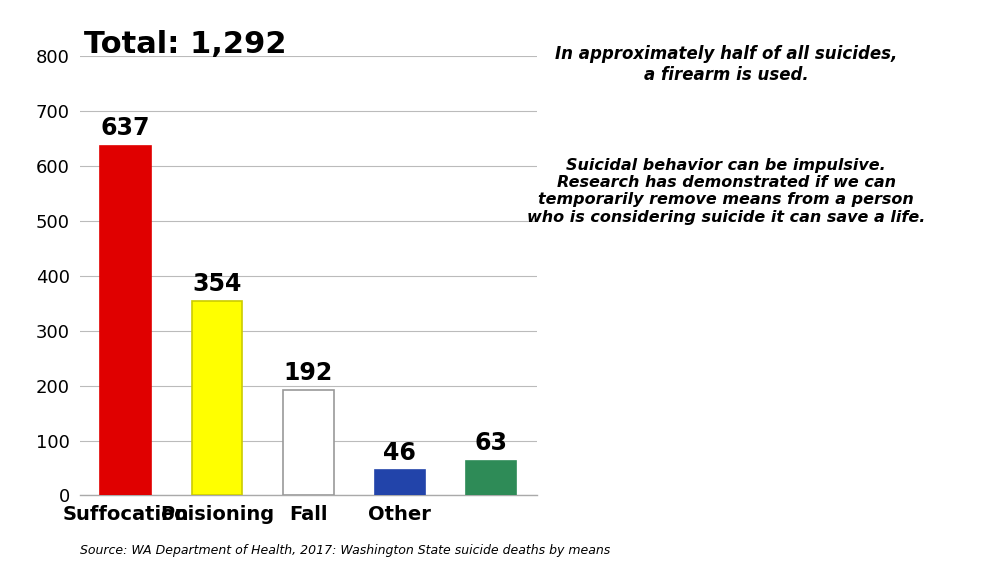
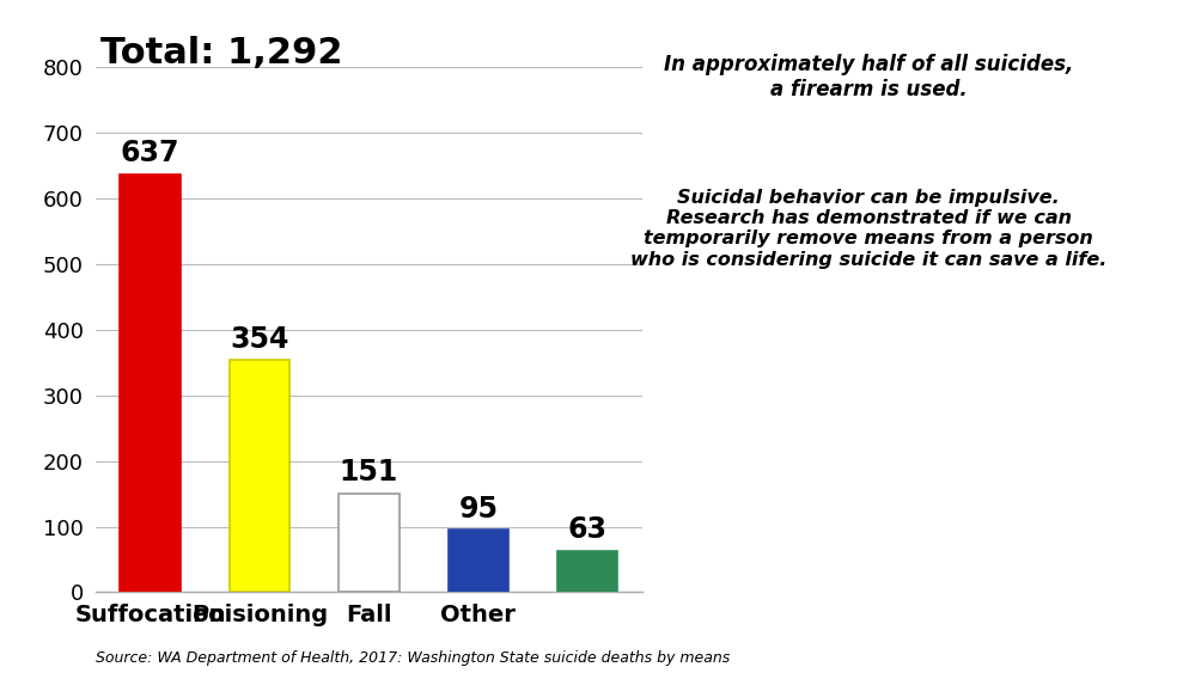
Fall: 192 -> 151
Other: 46 -> 95
